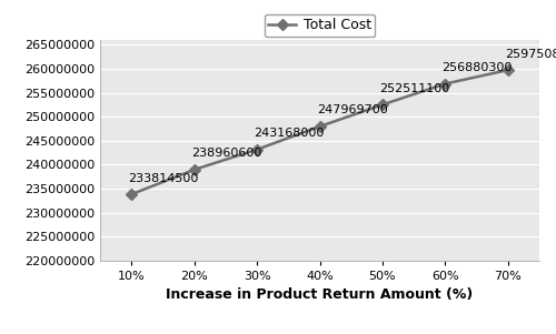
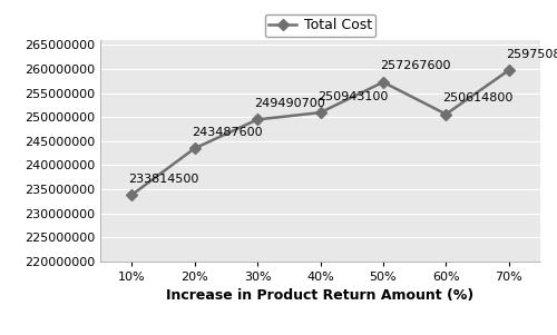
20%: 238960600 -> 243487600
30%: 243168000 -> 249490700
40%: 247969700 -> 250943100
50%: 252511100 -> 257267600
60%: 256880300 -> 250614800
